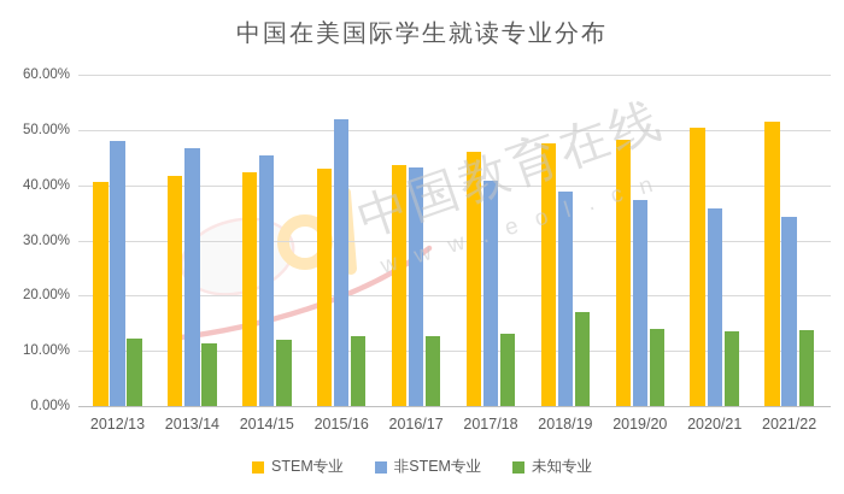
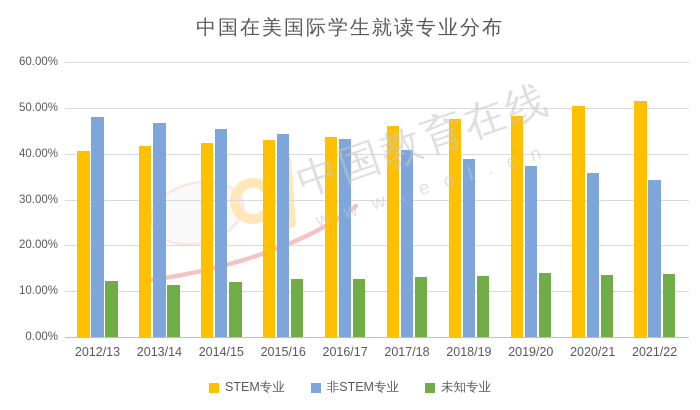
非STEM专业/2015/16: 52% -> 44%
未知专业/2018/19: 17% -> 13%
